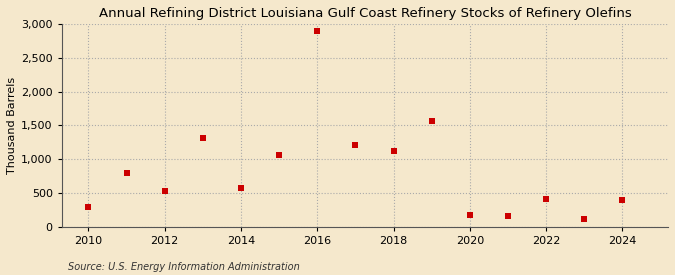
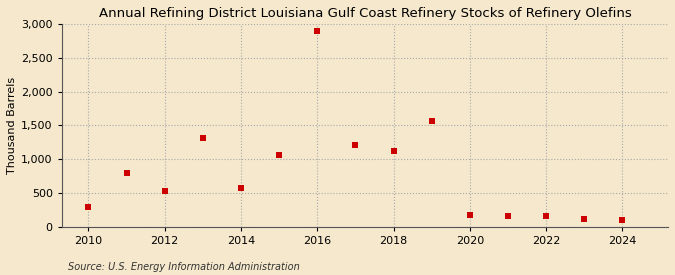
2022: 420 -> 170
2024: 400 -> 100
